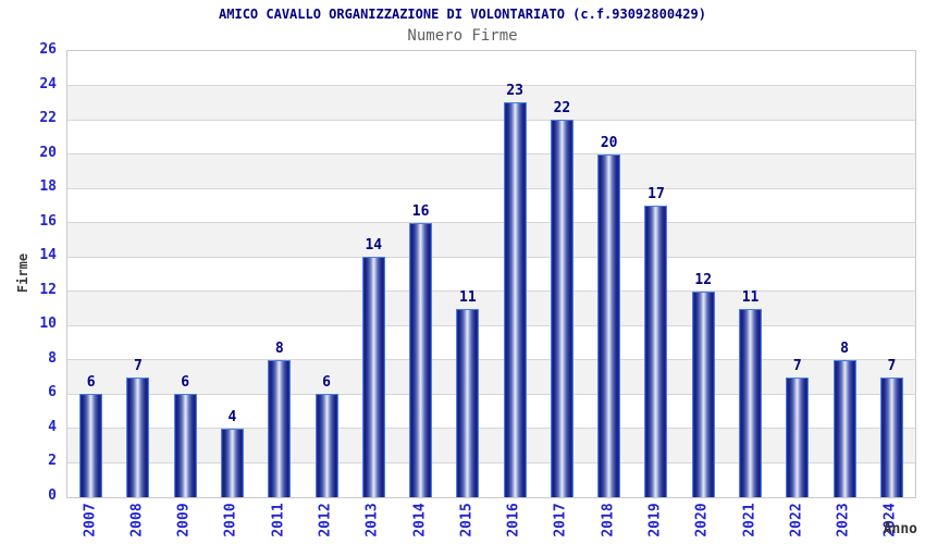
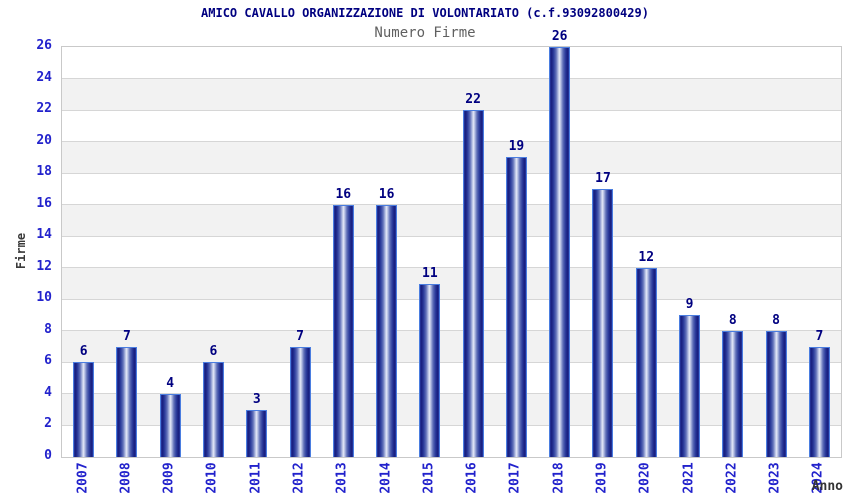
2009: 6 -> 4
2010: 4 -> 6
2011: 8 -> 3
2012: 6 -> 7
2013: 14 -> 16
2016: 23 -> 22
2017: 22 -> 19
2018: 20 -> 26
2021: 11 -> 9
2022: 7 -> 8
